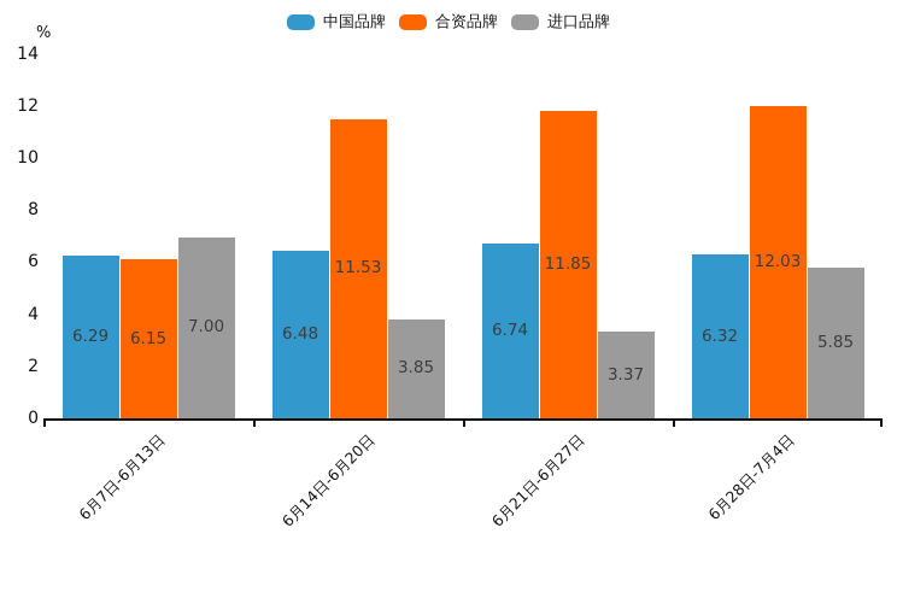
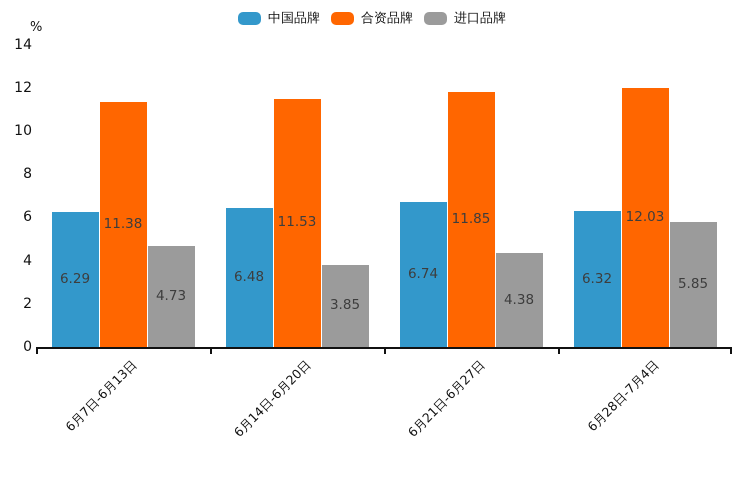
合资品牌/6月7日-6月13日: 6.15 -> 11.38
进口品牌/6月7日-6月13日: 7.00 -> 4.73
进口品牌/6月21日-6月27日: 3.37 -> 4.38
